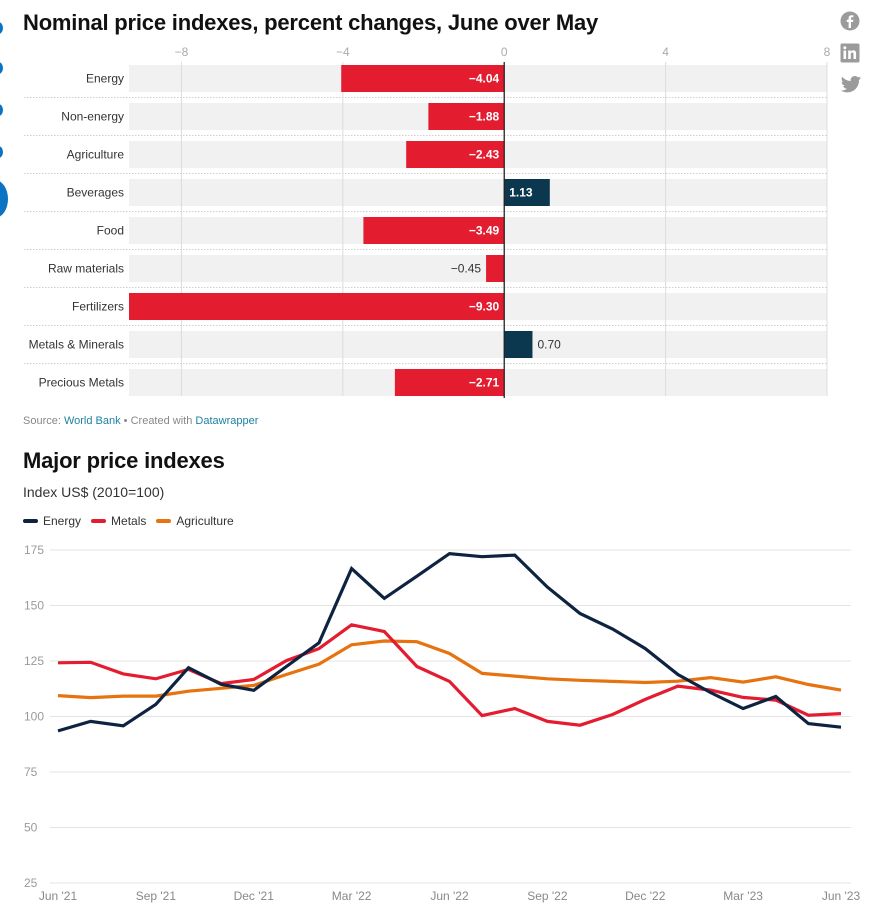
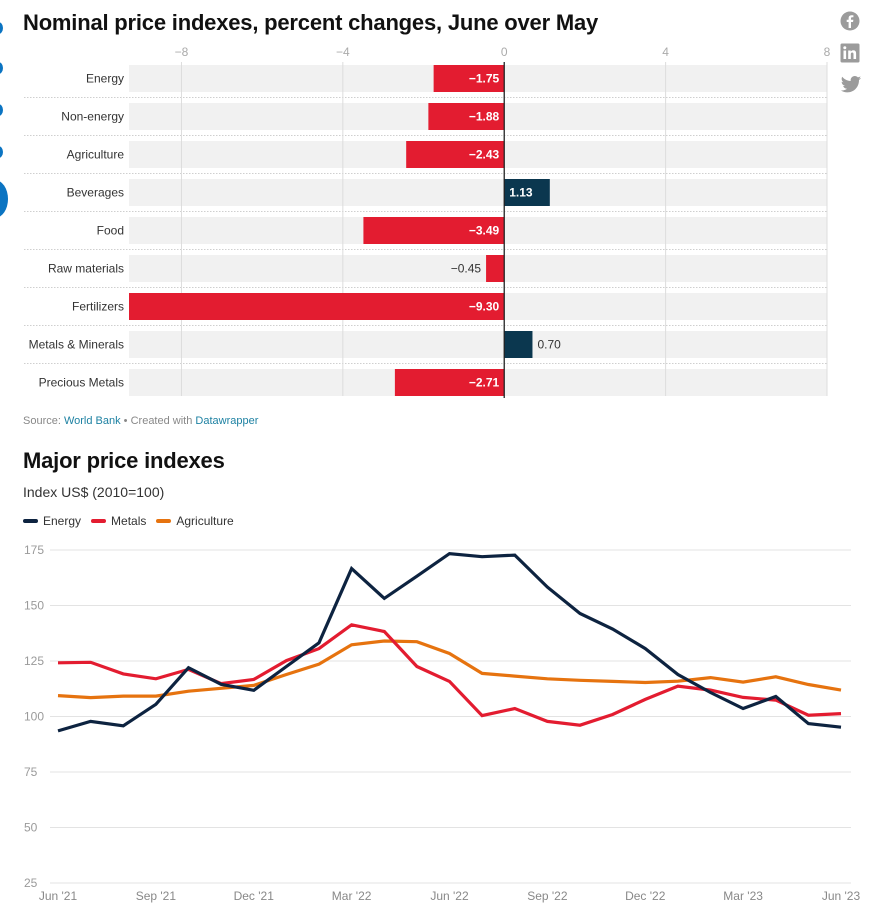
Nominal price indexes, percent changes, June over May/Energy: −4.04 -> −1.75
